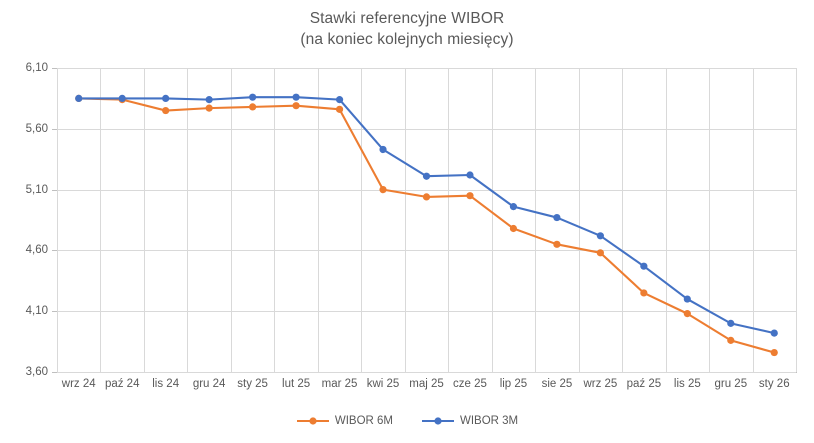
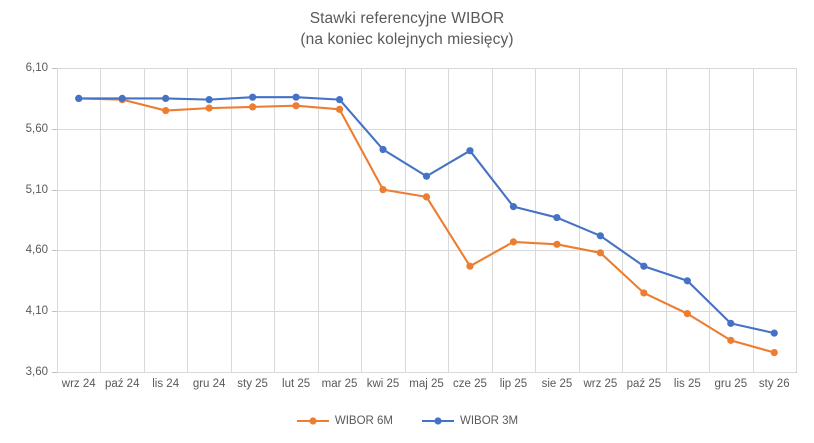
WIBOR 6M/cze 25: 5,05 -> 4,47
WIBOR 3M/cze 25: 5,22 -> 5,42
WIBOR 6M/lip 25: 4,78 -> 4,67
WIBOR 3M/lis 25: 4,20 -> 4,35
